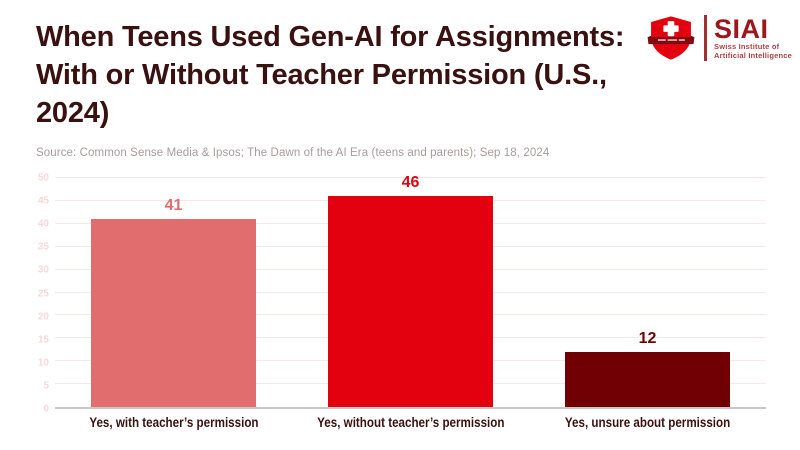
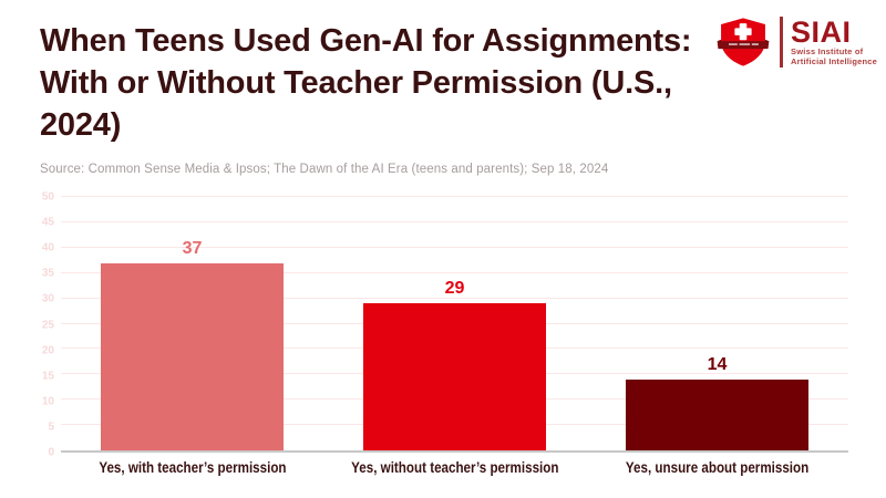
Yes, with teacher’s permission: 41 -> 37
Yes, without teacher’s permission: 46 -> 29
Yes, unsure about permission: 12 -> 14
